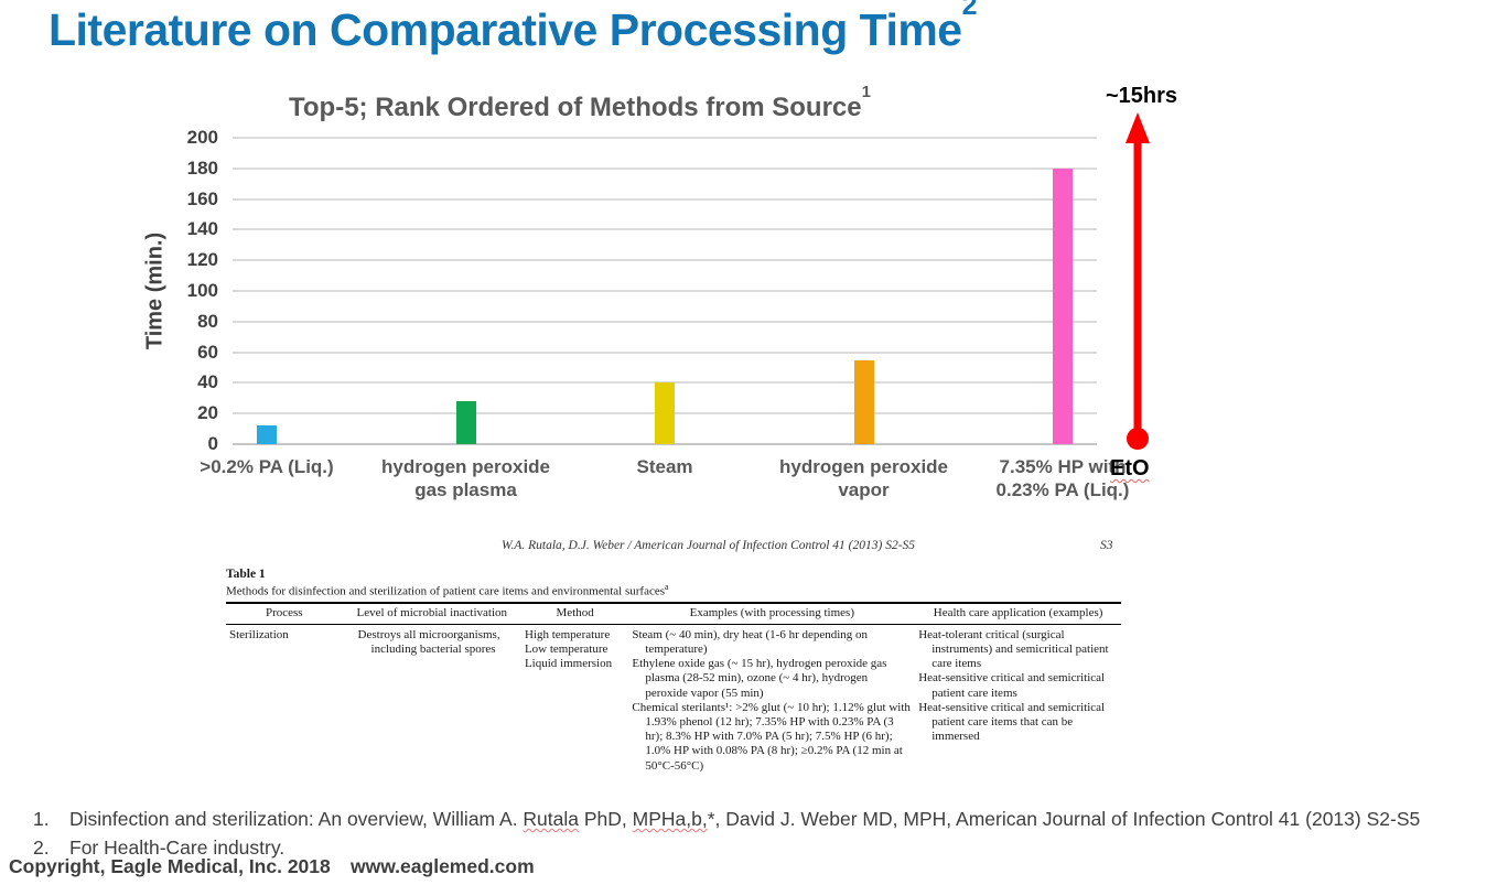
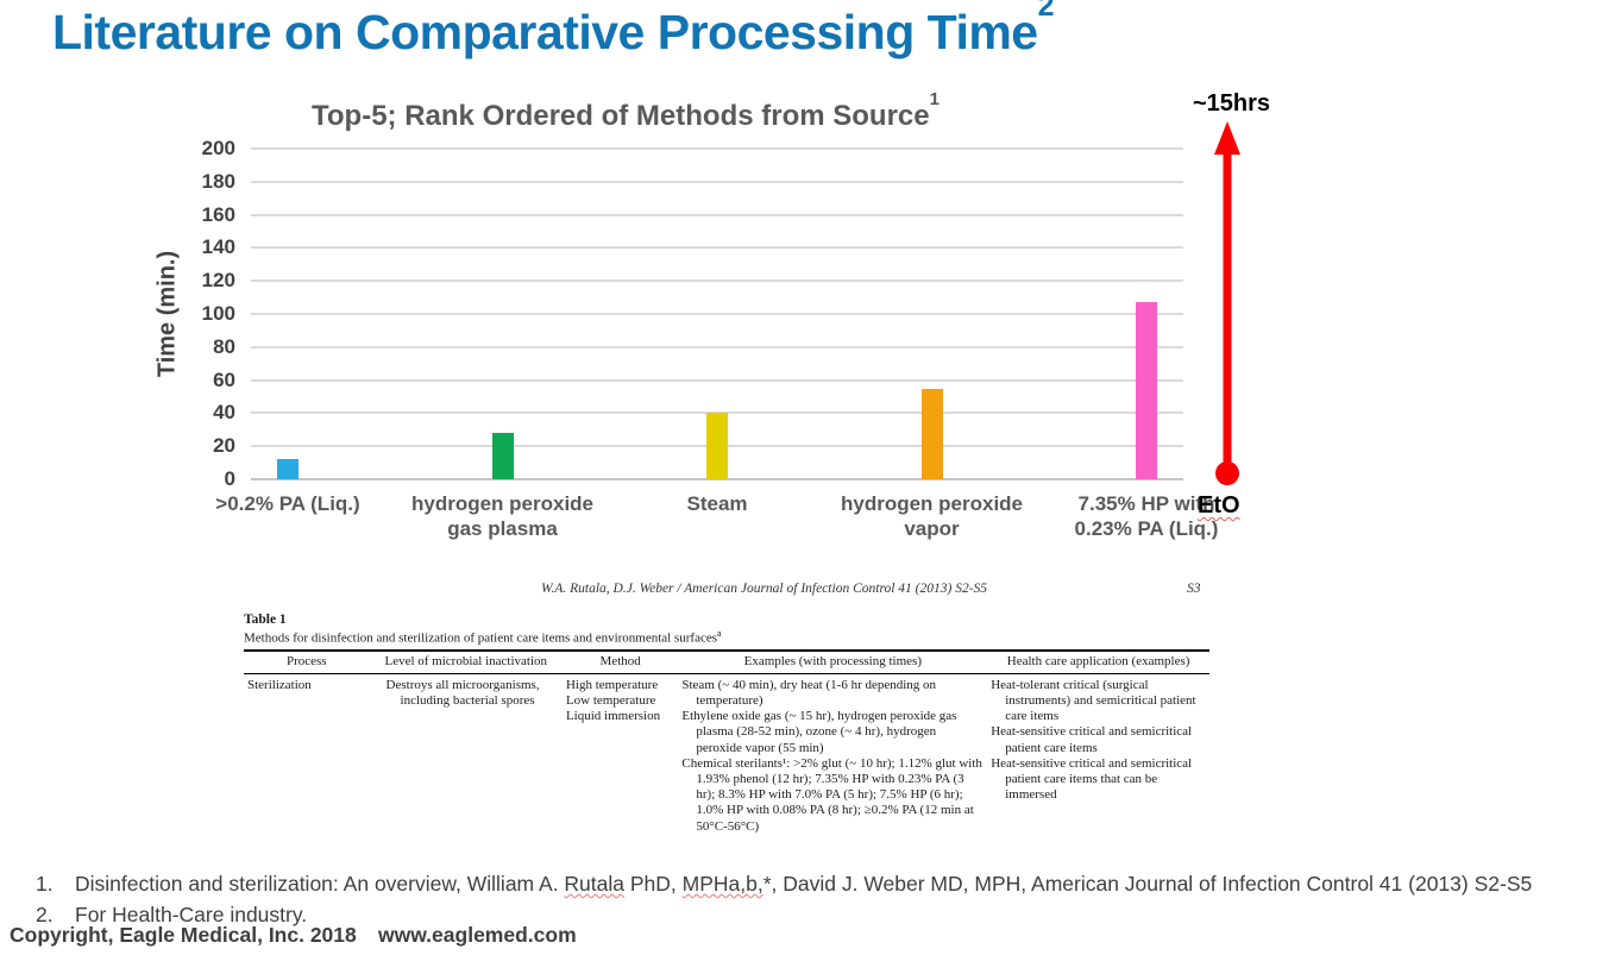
7.35% HP with 0.23% PA (Liq.): 180 -> 107
